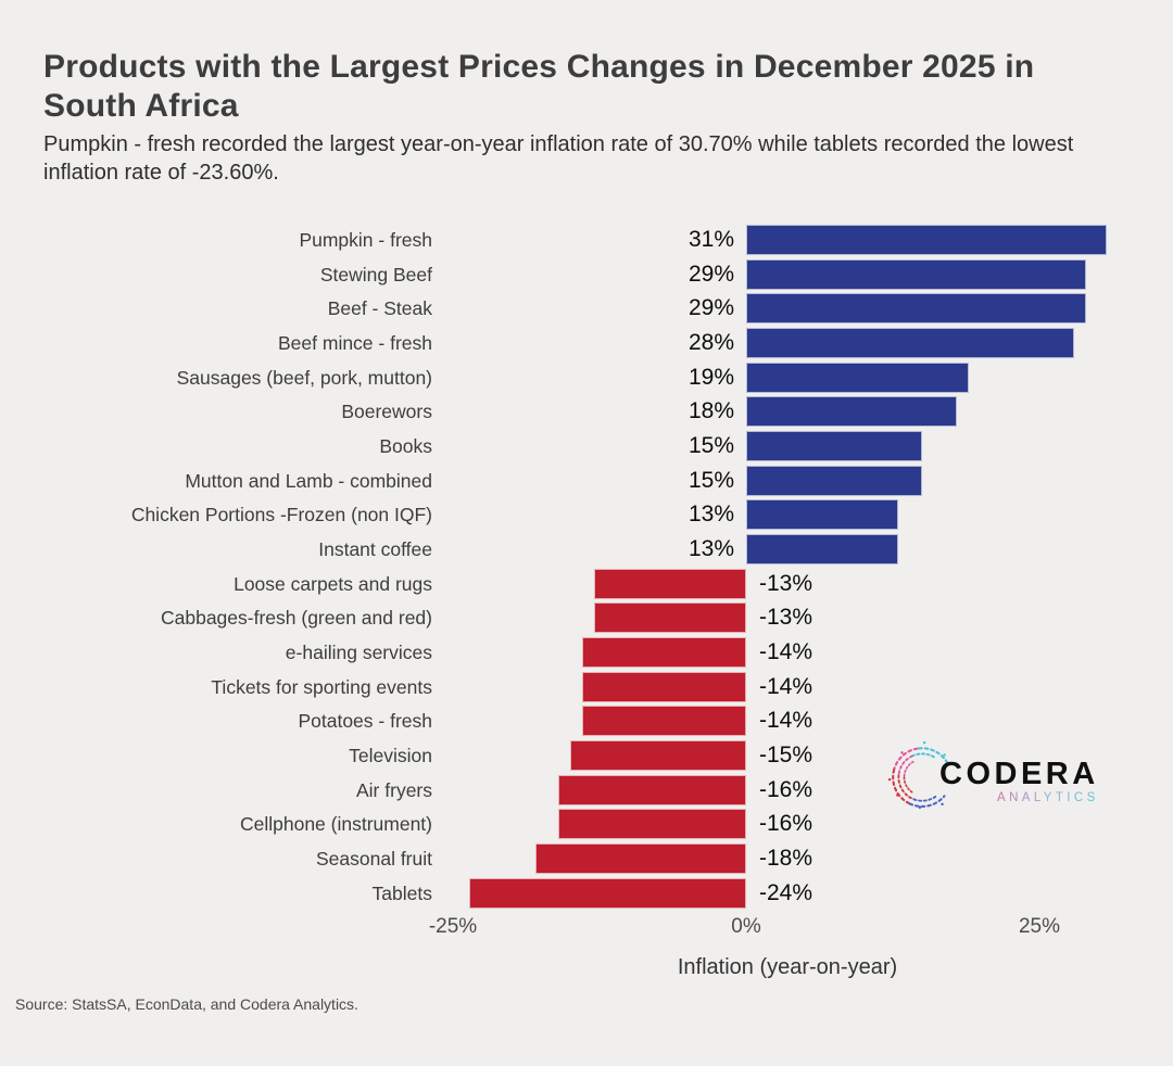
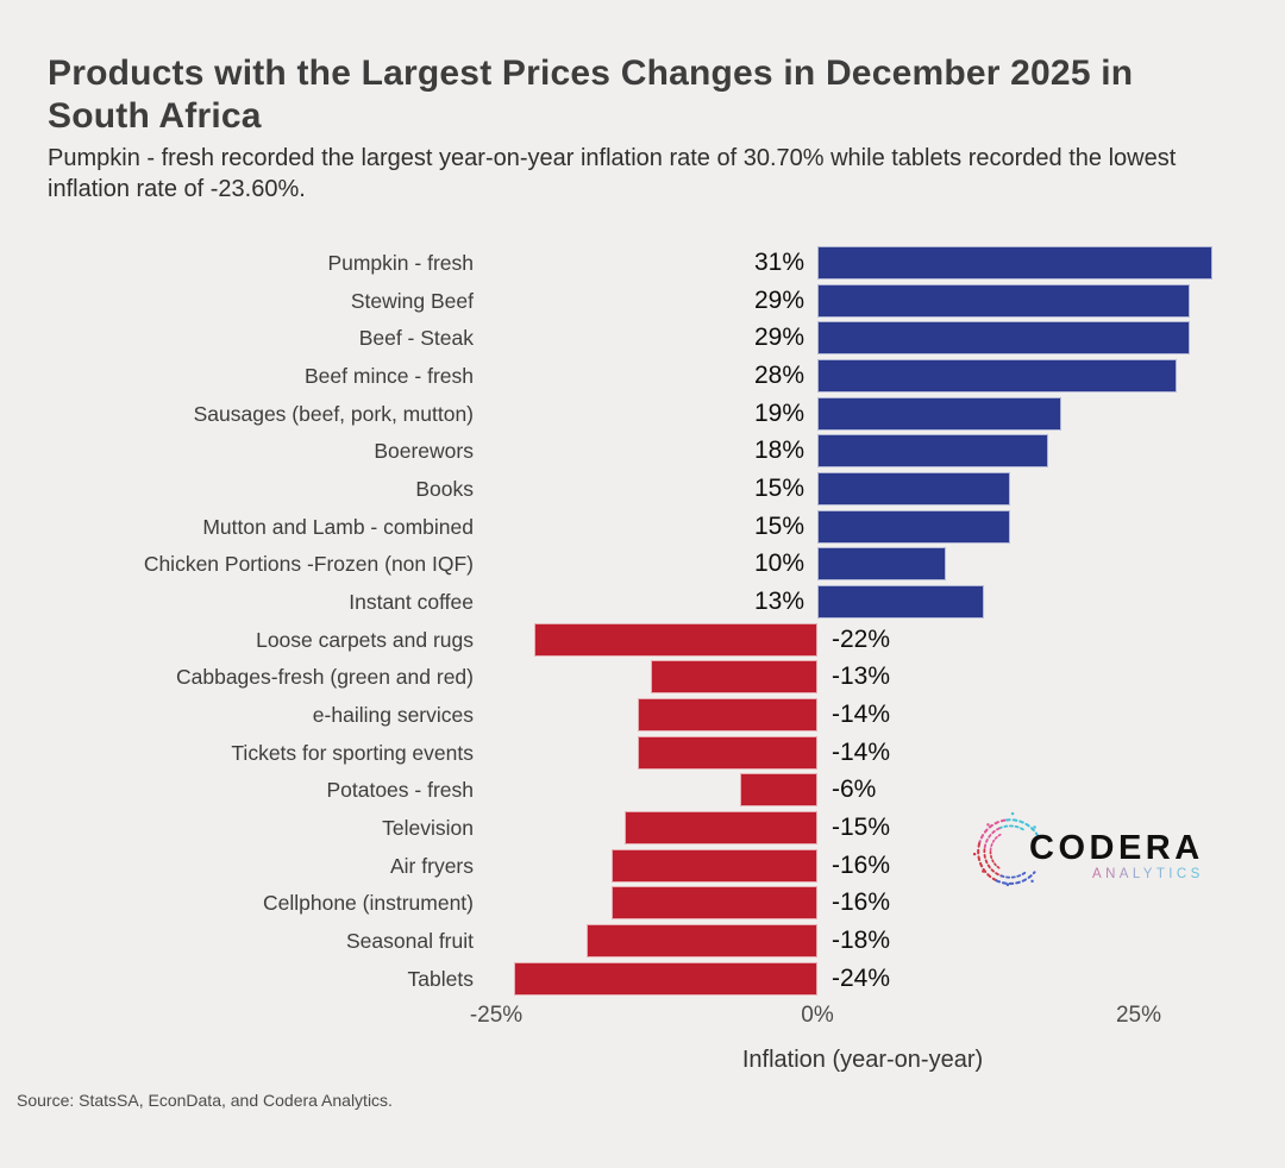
Chicken Portions -Frozen (non IQF): 13% -> 10%
Loose carpets and rugs: -13% -> -22%
Potatoes - fresh: -14% -> -6%
